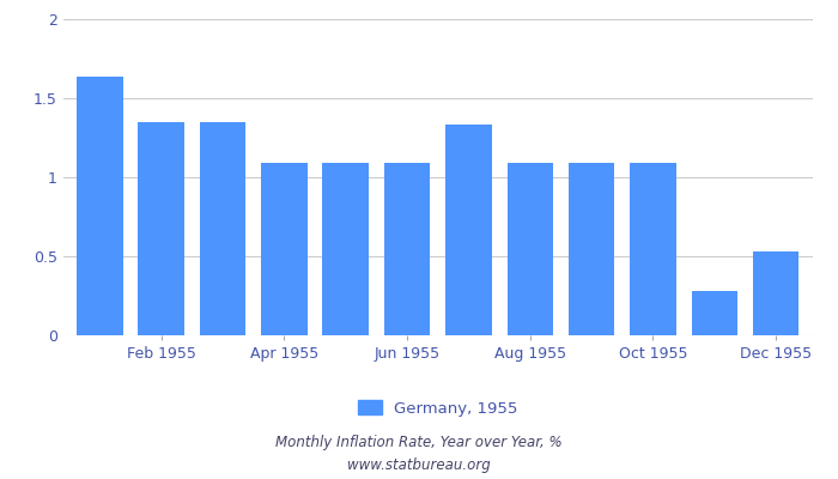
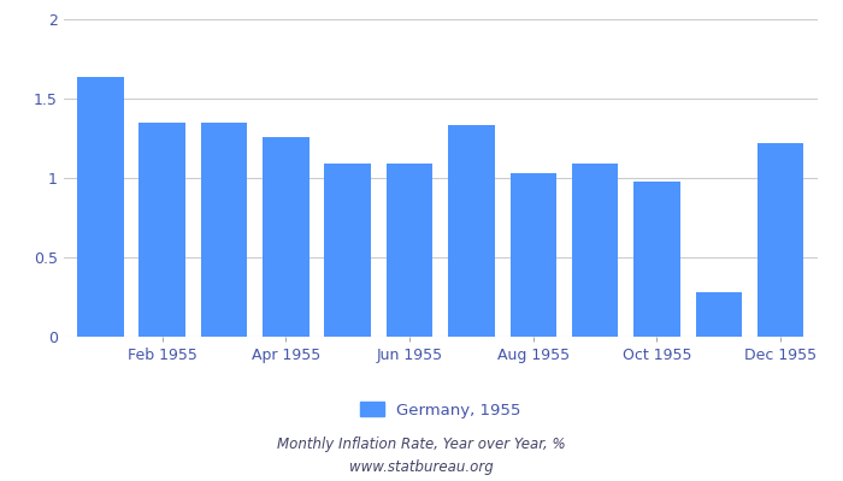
Apr 1955: 1.09 -> 1.26
Aug 1955: 1.09 -> 1.03
Oct 1955: 1.09 -> 0.98
Dec 1955: 0.53 -> 1.22
